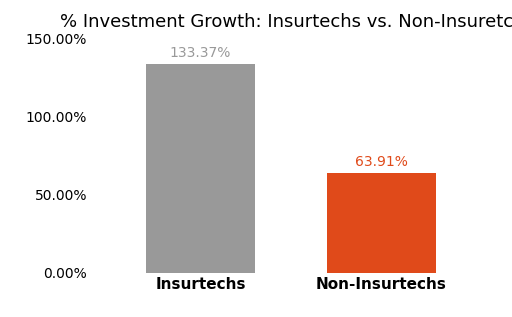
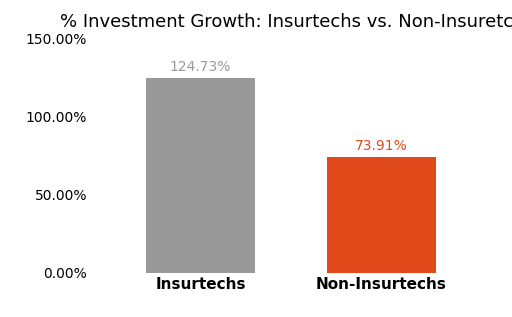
Insurtechs: 133.37% -> 124.73%
Non-Insurtechs: 63.91% -> 73.91%
